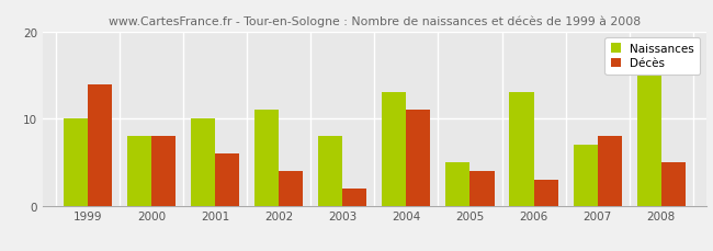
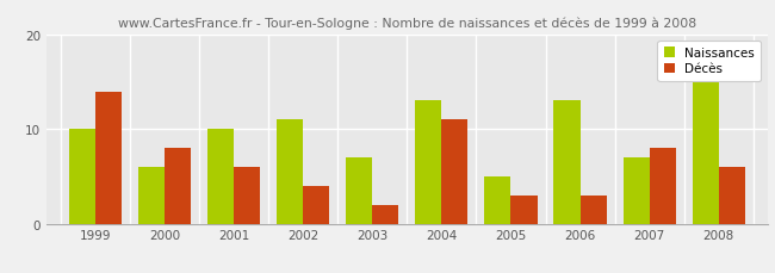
Naissances/2000: 8 -> 6
Naissances/2003: 8 -> 7
Décès/2005: 4 -> 3
Décès/2008: 5 -> 6
